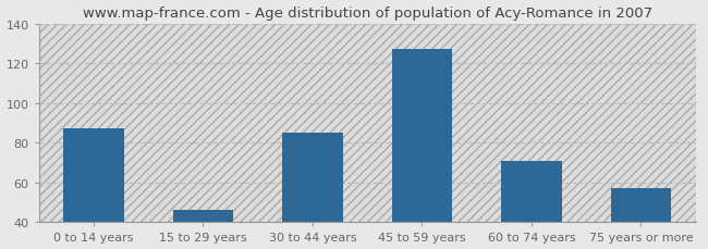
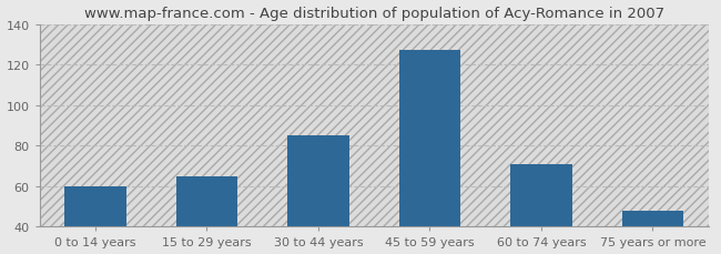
0 to 14 years: 87 -> 60
15 to 29 years: 46 -> 65
75 years or more: 57 -> 48
